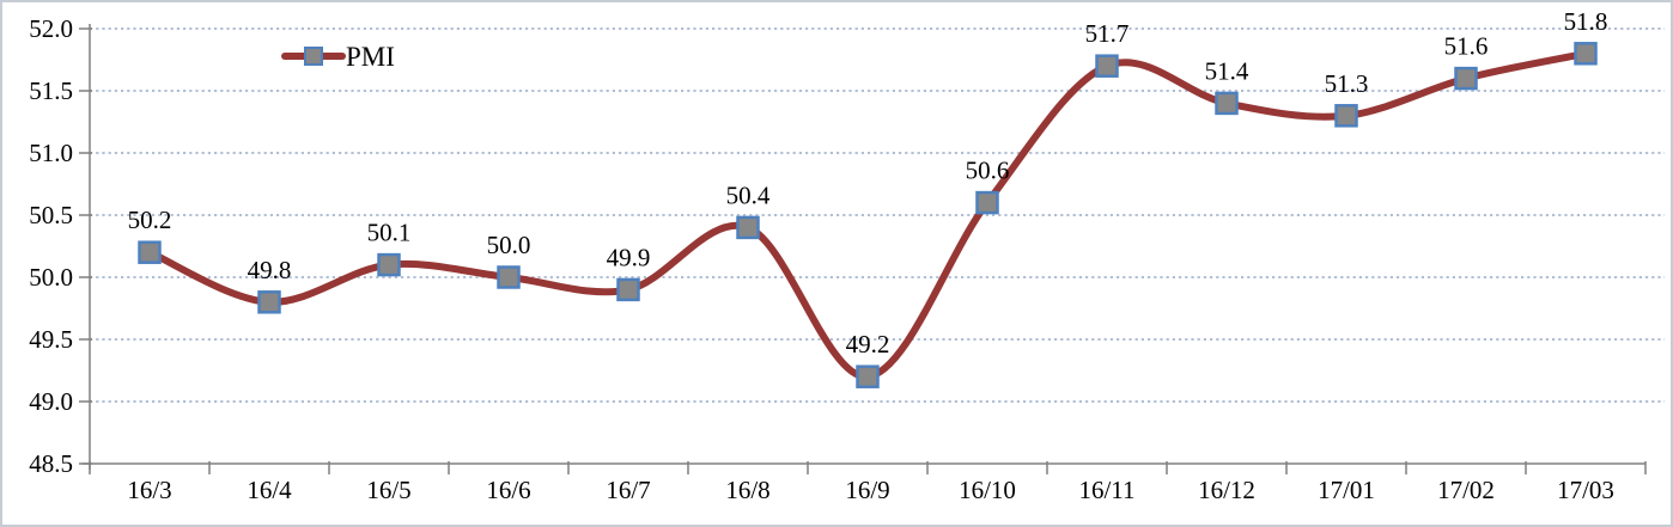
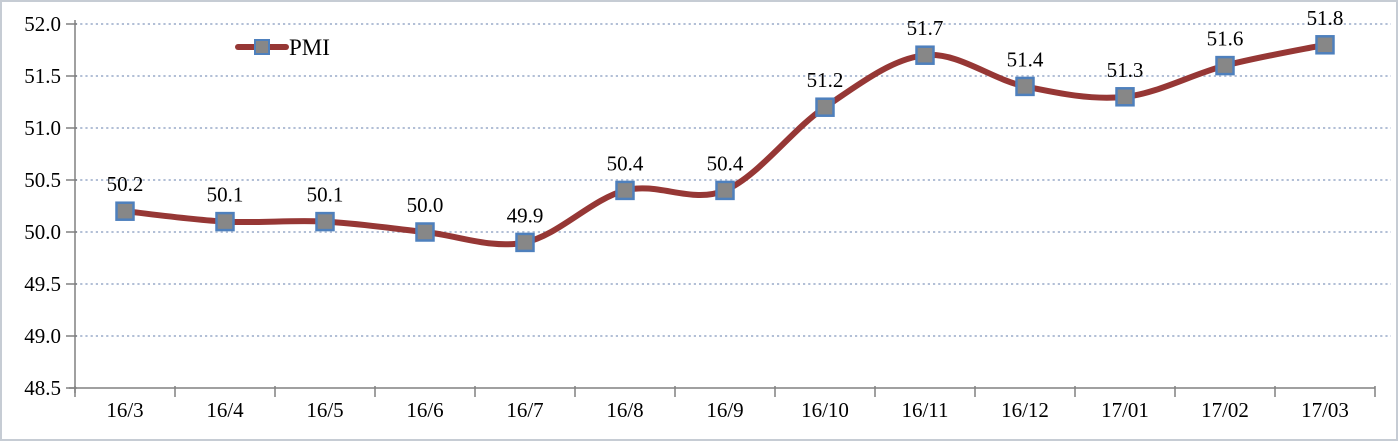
16/4: 49.8 -> 50.1
16/9: 49.2 -> 50.4
16/10: 50.6 -> 51.2
